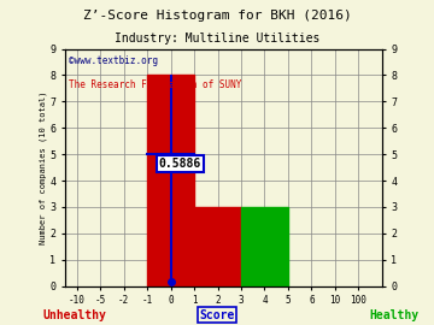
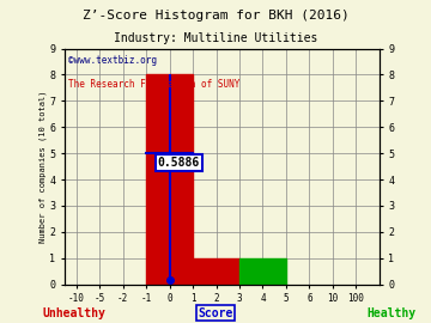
2: 3 -> 1
4: 3 -> 1
